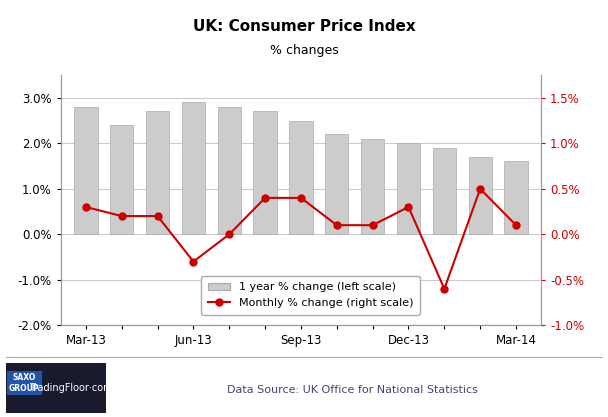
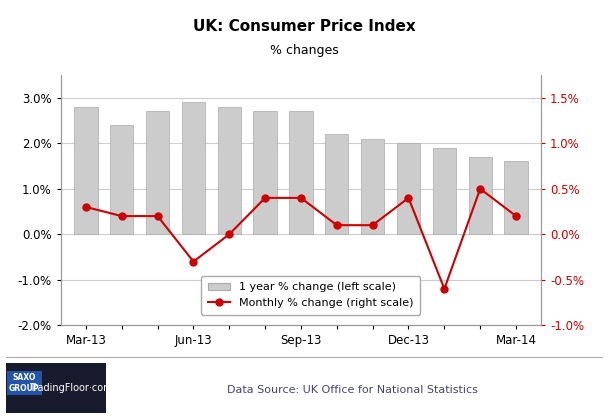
1 year % change (left scale)/Sep-13: 2.5% -> 2.7%
Monthly % change (right scale)/Dec-13: 0.3% -> 0.4%
Monthly % change (right scale)/Mar-14: 0.1% -> 0.2%
